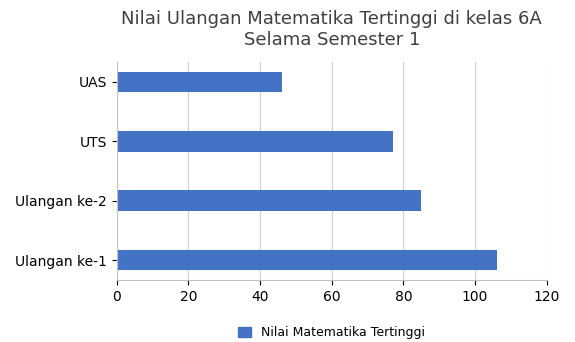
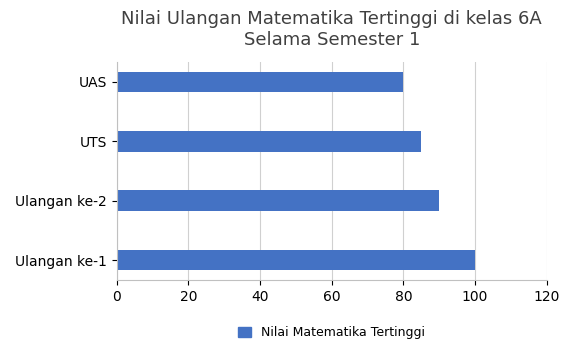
UAS: 46 -> 80
UTS: 77 -> 85
Ulangan ke-2: 85 -> 90
Ulangan ke-1: 106 -> 100
